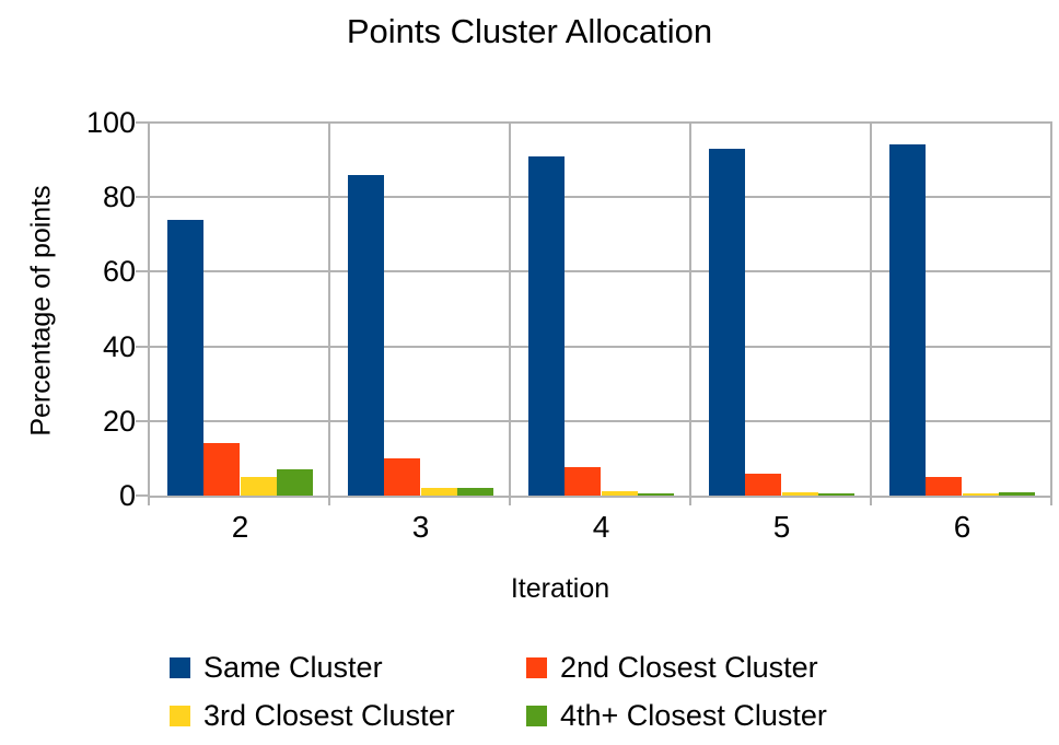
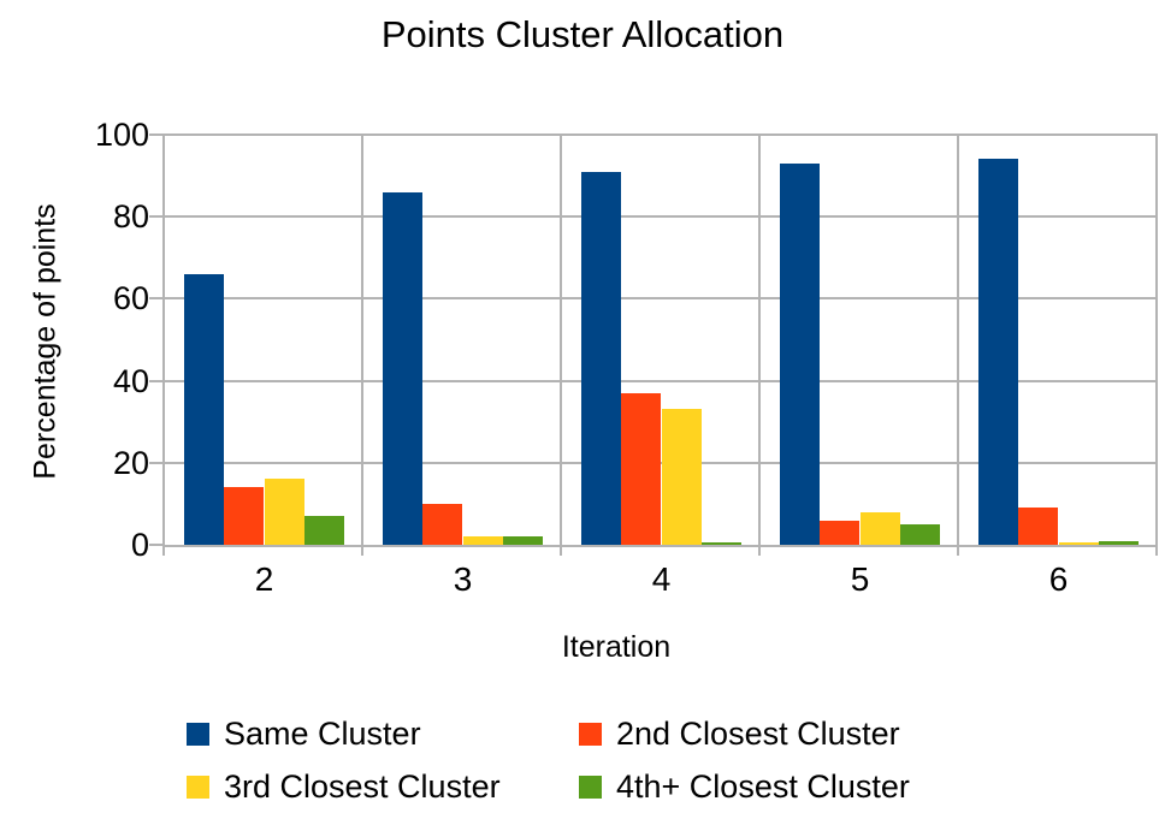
Same Cluster/2: 74 -> 66
3rd Closest Cluster/2: 5 -> 16
2nd Closest Cluster/4: 8 -> 37
3rd Closest Cluster/4: 1 -> 33
3rd Closest Cluster/5: 1 -> 8
4th+ Closest Cluster/5: 1 -> 5
2nd Closest Cluster/6: 5 -> 9
